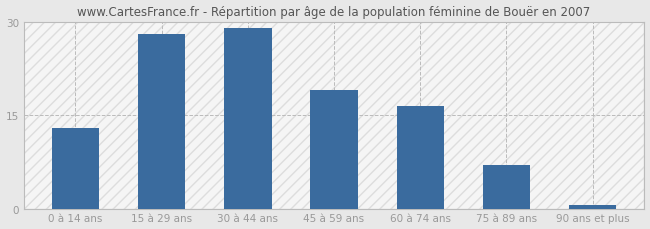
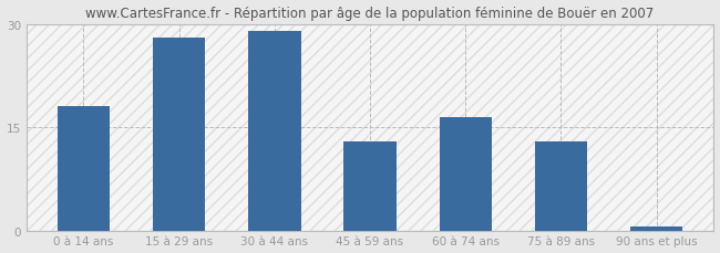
0 à 14 ans: 13.0 -> 18.0
45 à 59 ans: 19.0 -> 13.0
75 à 89 ans: 7.0 -> 13.0
